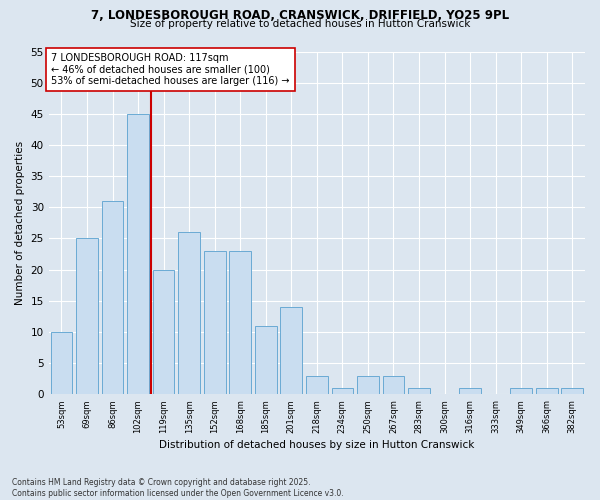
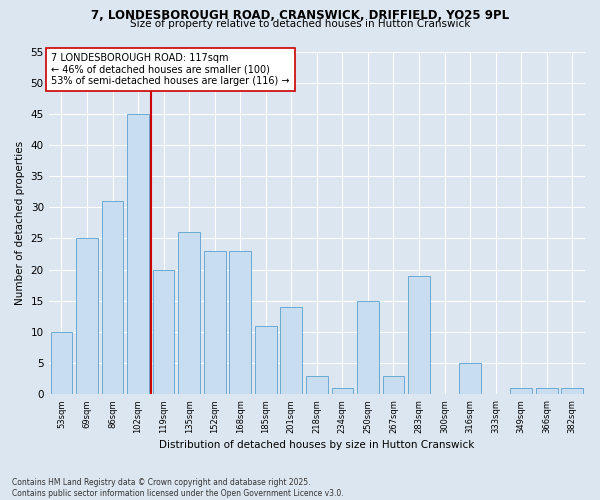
250sqm: 3 -> 15
283sqm: 1 -> 19
316sqm: 1 -> 5
